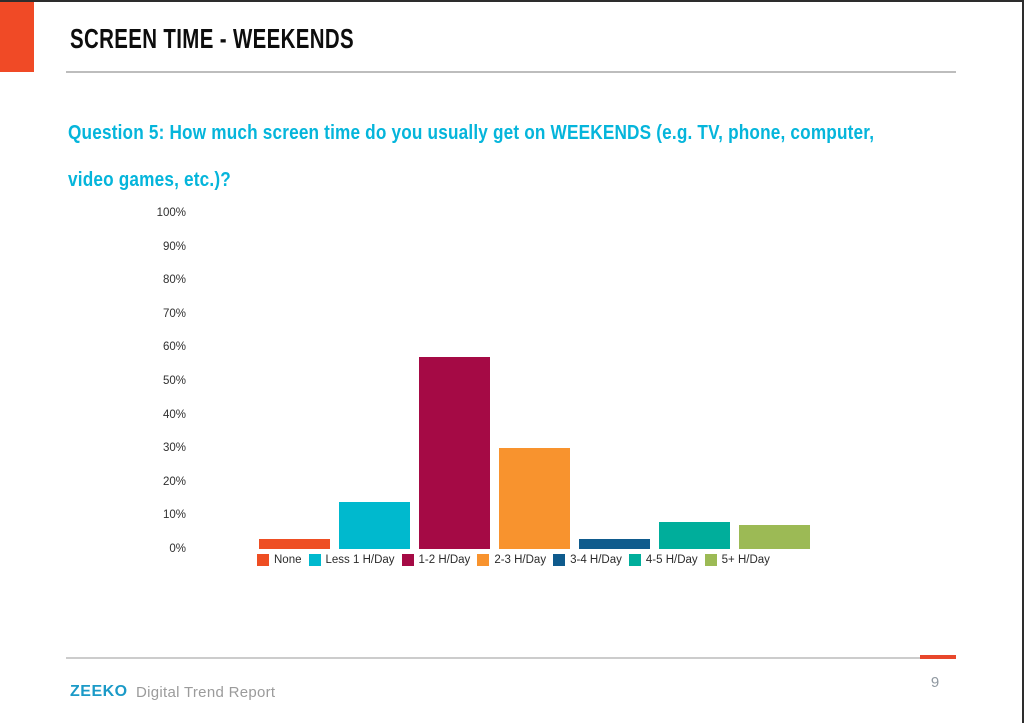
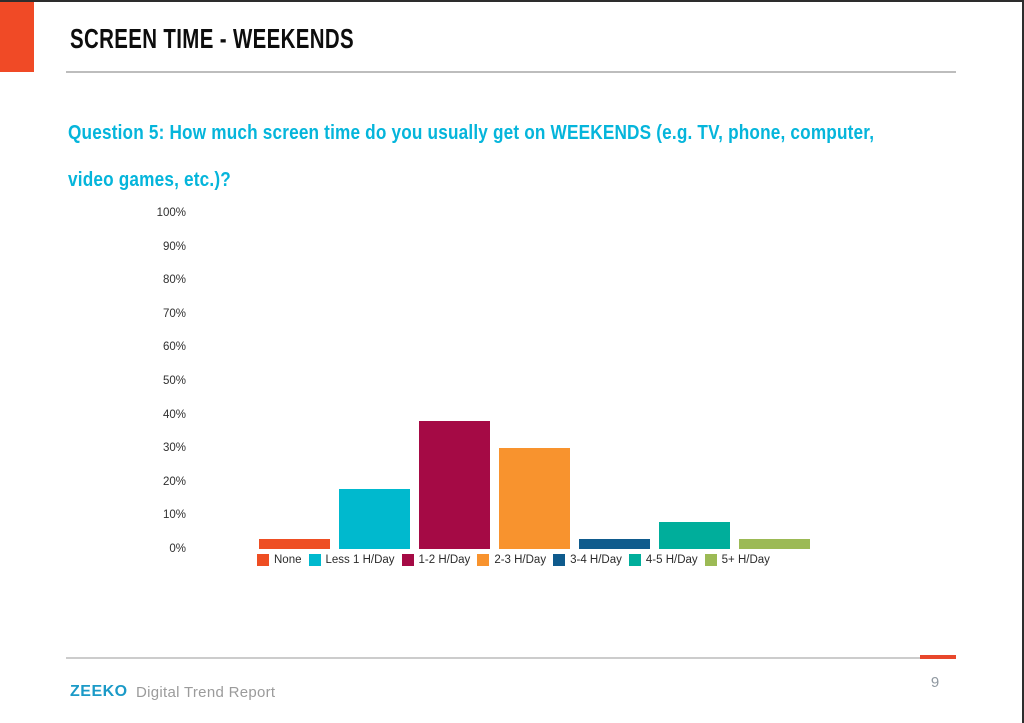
Less 1 H/Day: 14% -> 18%
1-2 H/Day: 57% -> 38%
5+ H/Day: 7% -> 3%
